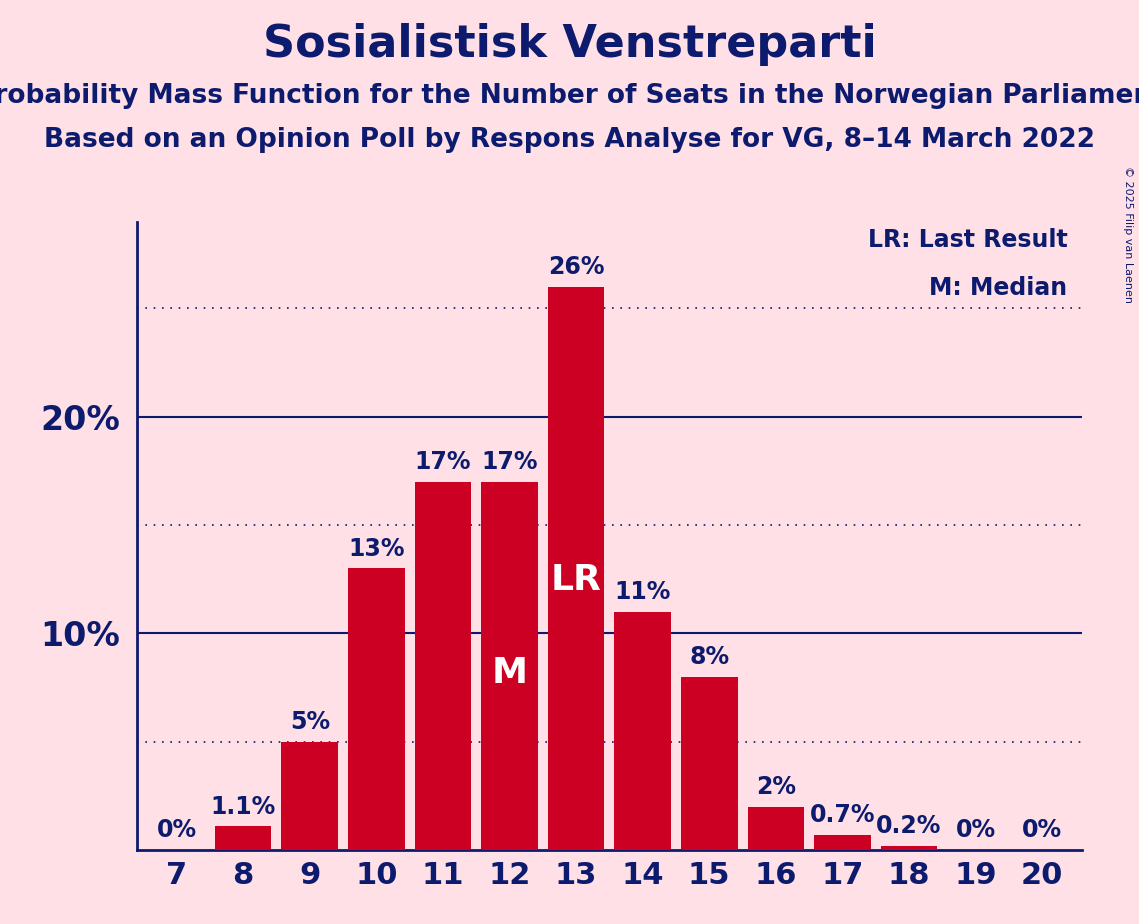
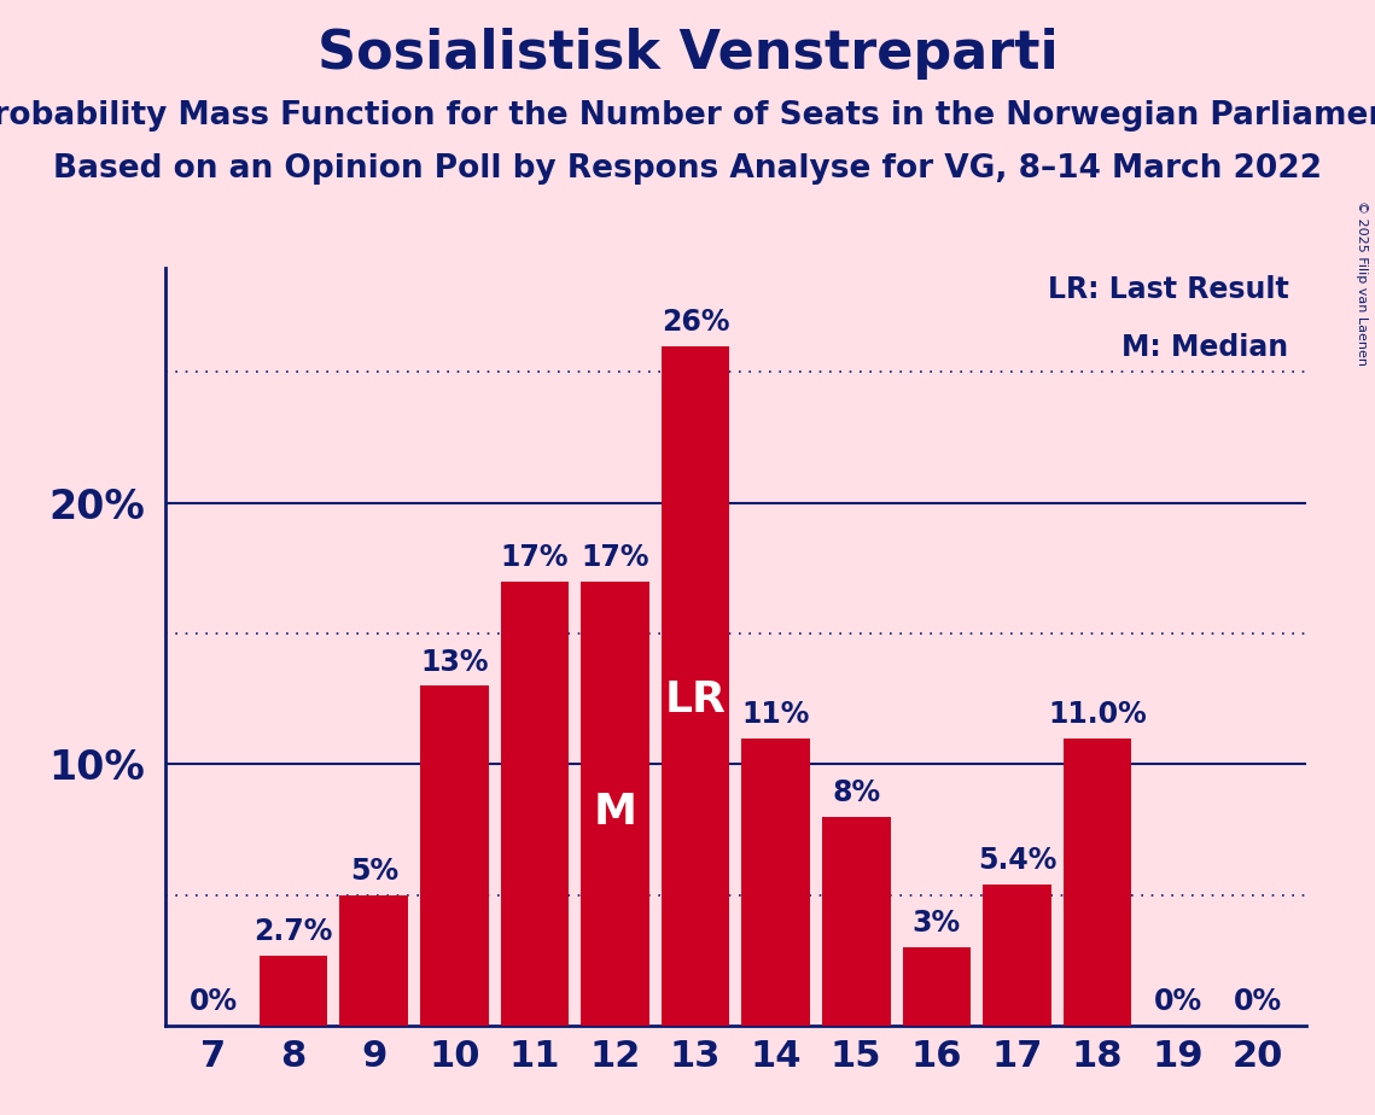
8: 1.1% -> 2.7%
16: 2% -> 3%
17: 0.7% -> 5.4%
18: 0.2% -> 11.0%
